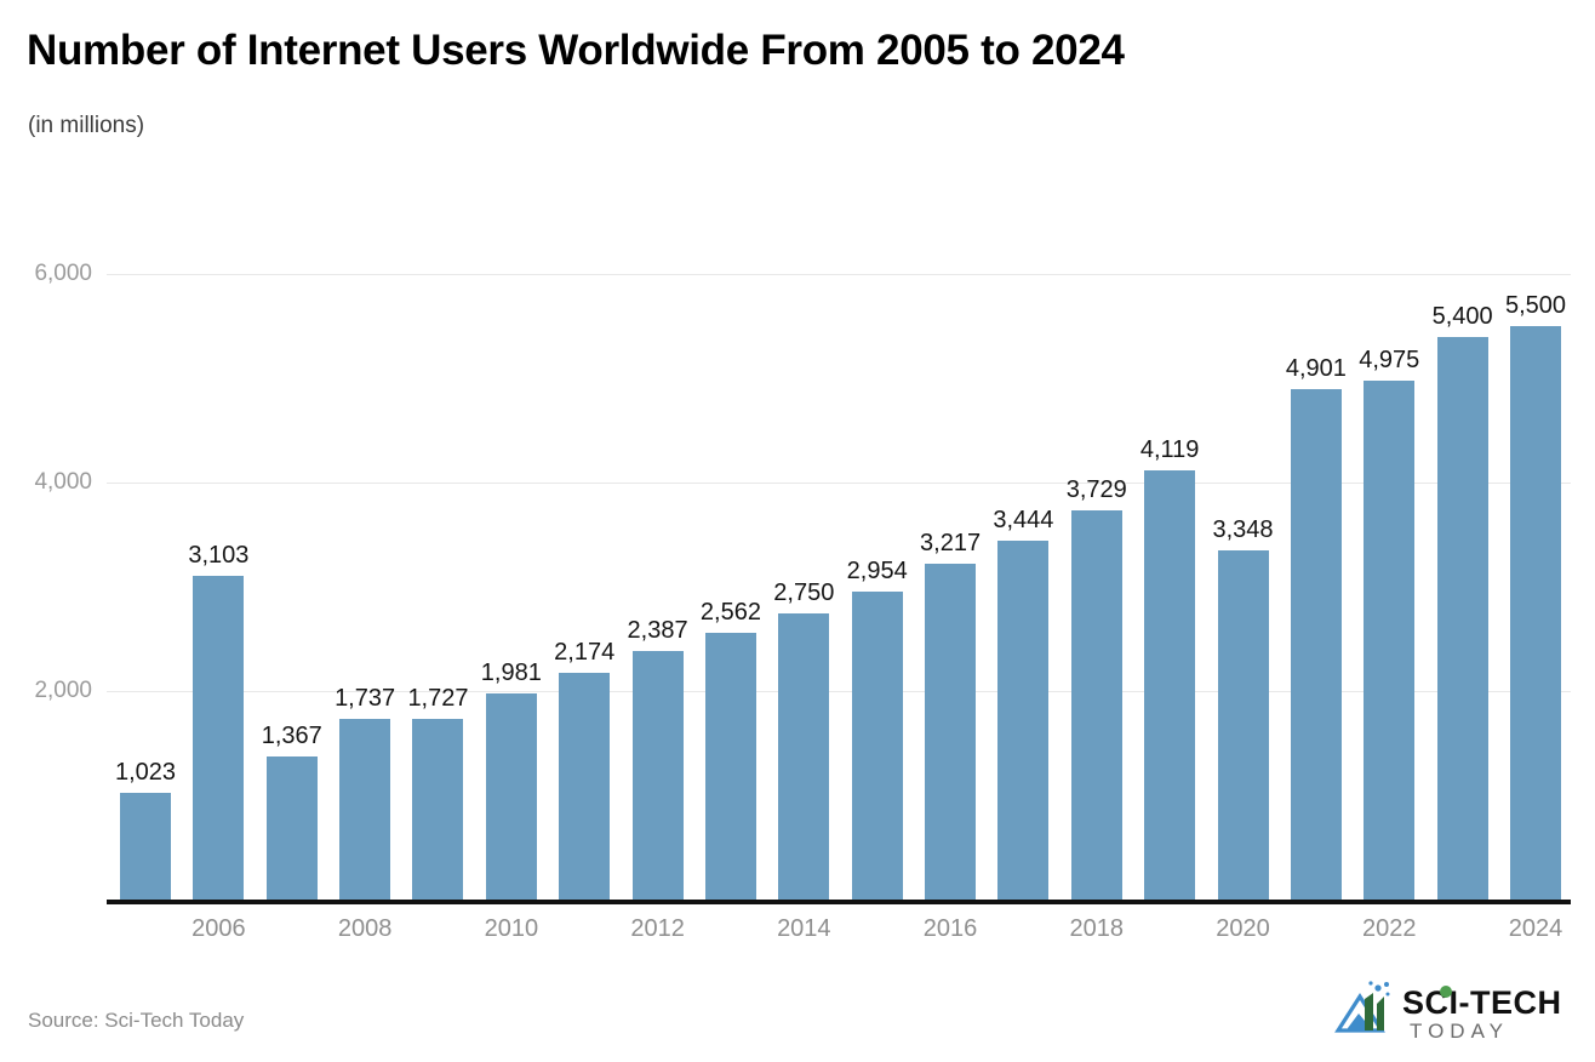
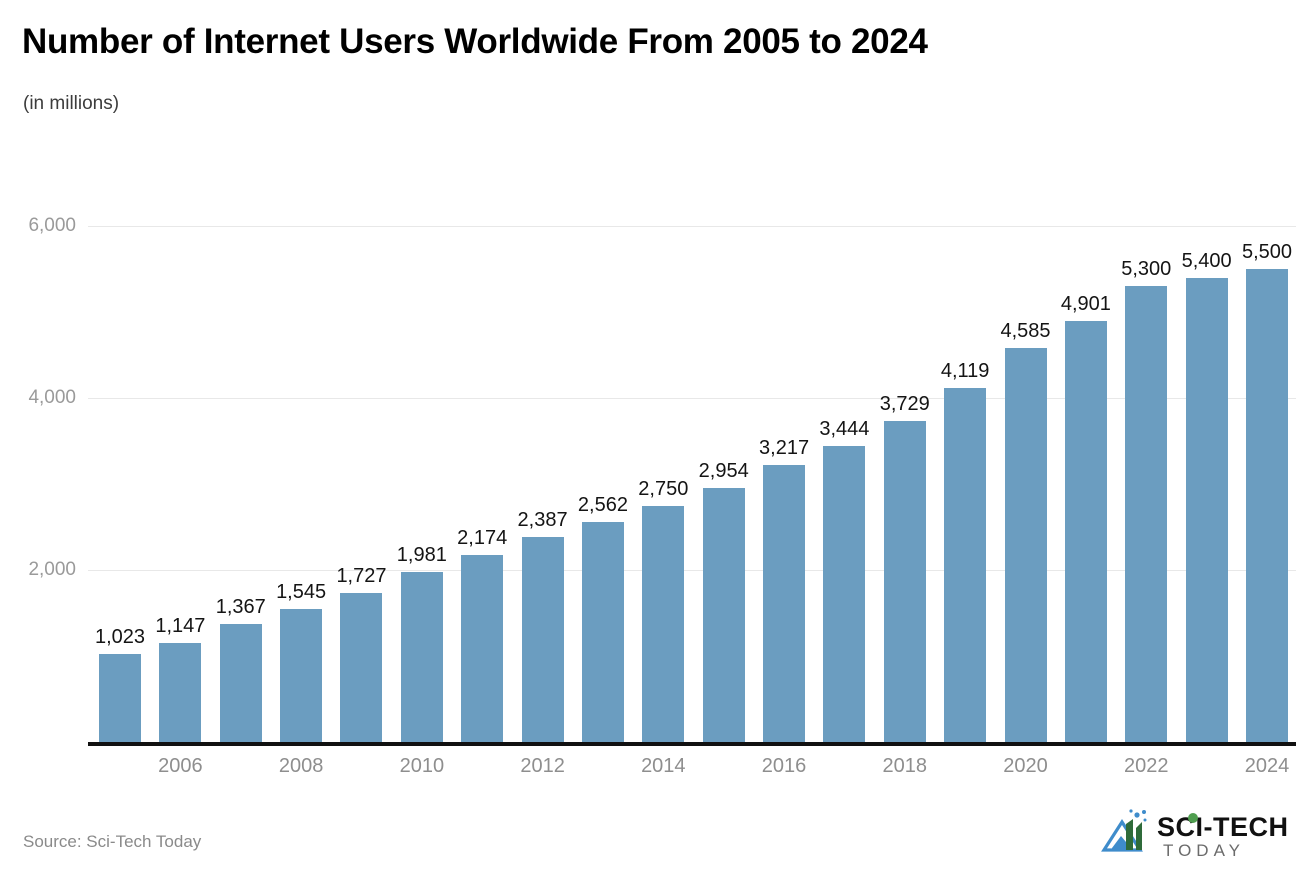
2006: 3,103 -> 1,147
2008: 1,737 -> 1,545
2020: 3,348 -> 4,585
2022: 4,975 -> 5,300
